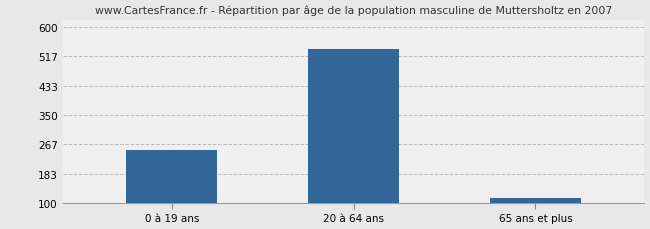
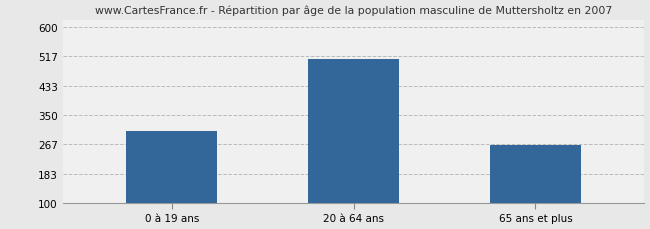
0 à 19 ans: 251 -> 305
20 à 64 ans: 537 -> 510
65 ans et plus: 113 -> 265
